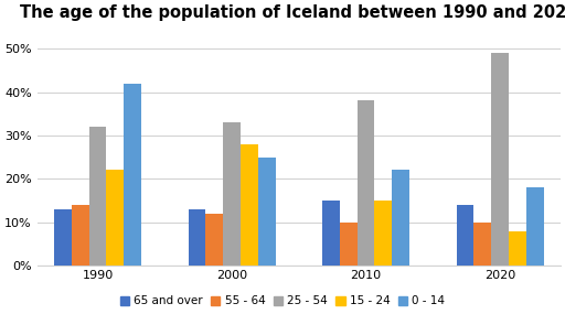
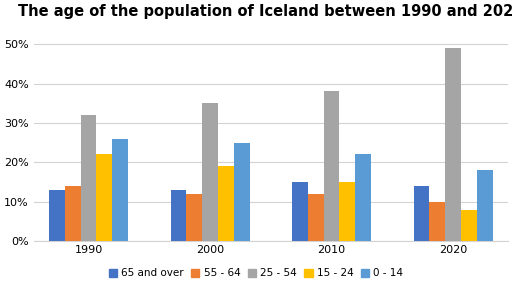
0 - 14/1990: 42% -> 26%
25 - 54/2000: 33% -> 35%
15 - 24/2000: 28% -> 19%
55 - 64/2010: 10% -> 12%
